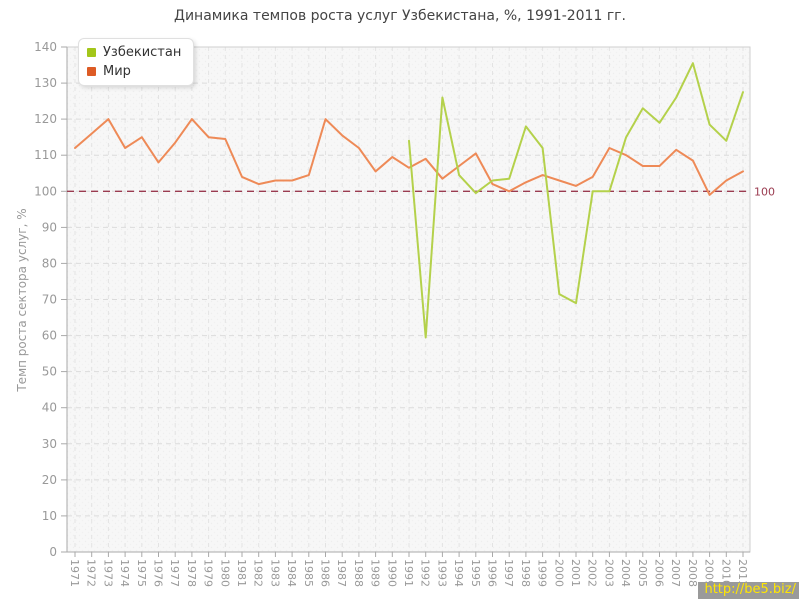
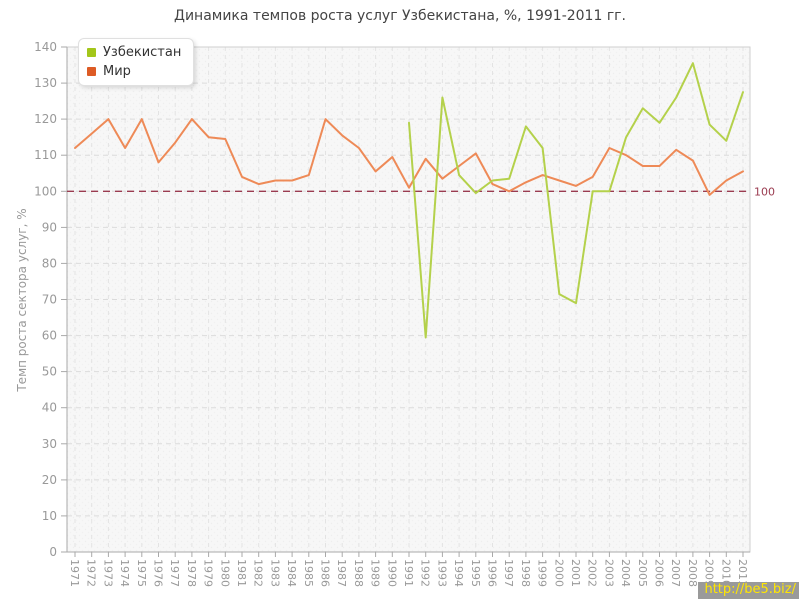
Мир/1975: 115 -> 120
Мир/1991: 106 -> 101
Узбекистан/1991: 114 -> 119
